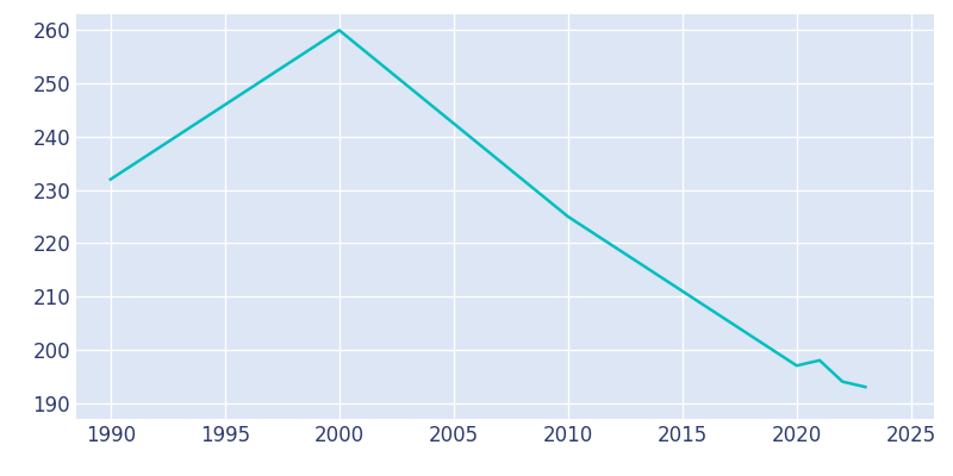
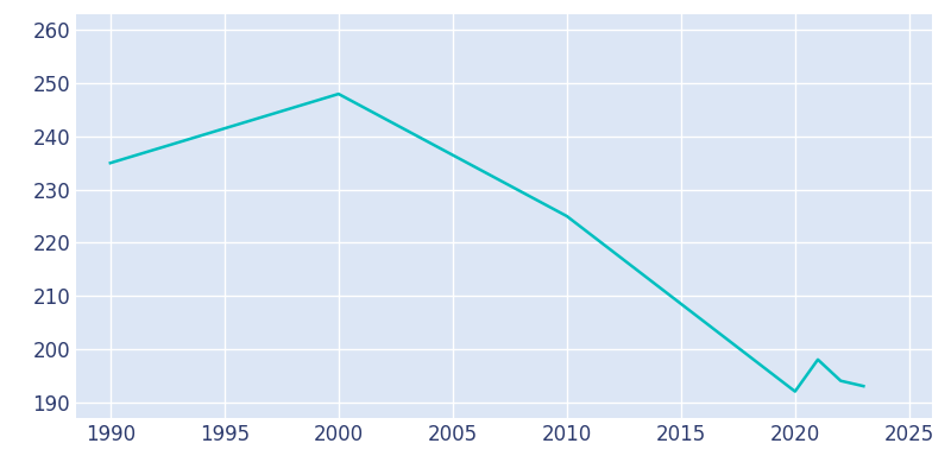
1990: 232 -> 235
2000: 260 -> 248
2020: 197 -> 192
